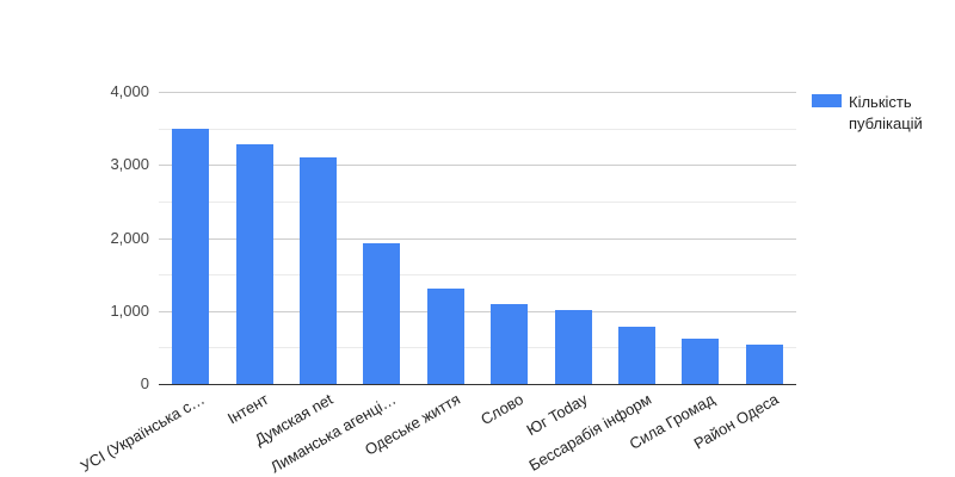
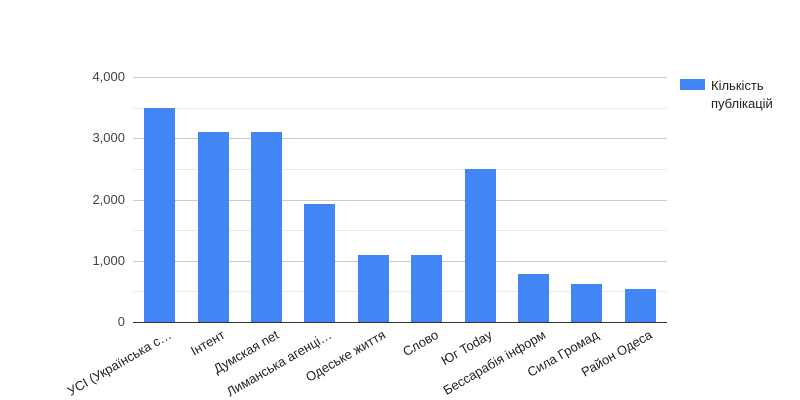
Інтент: 3300 -> 3100
Одеське життя: 1300 -> 1100
Юг Today: 1000 -> 2500
